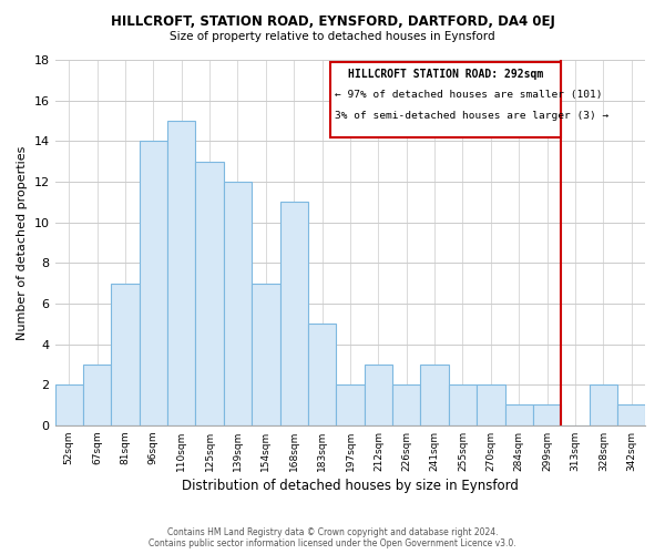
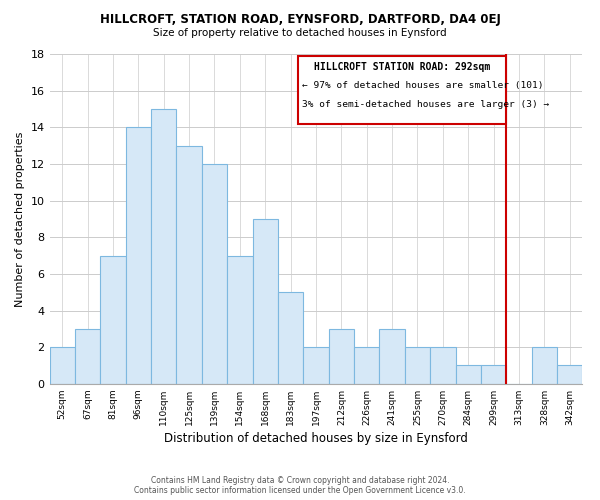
168sqm: 11 -> 9
